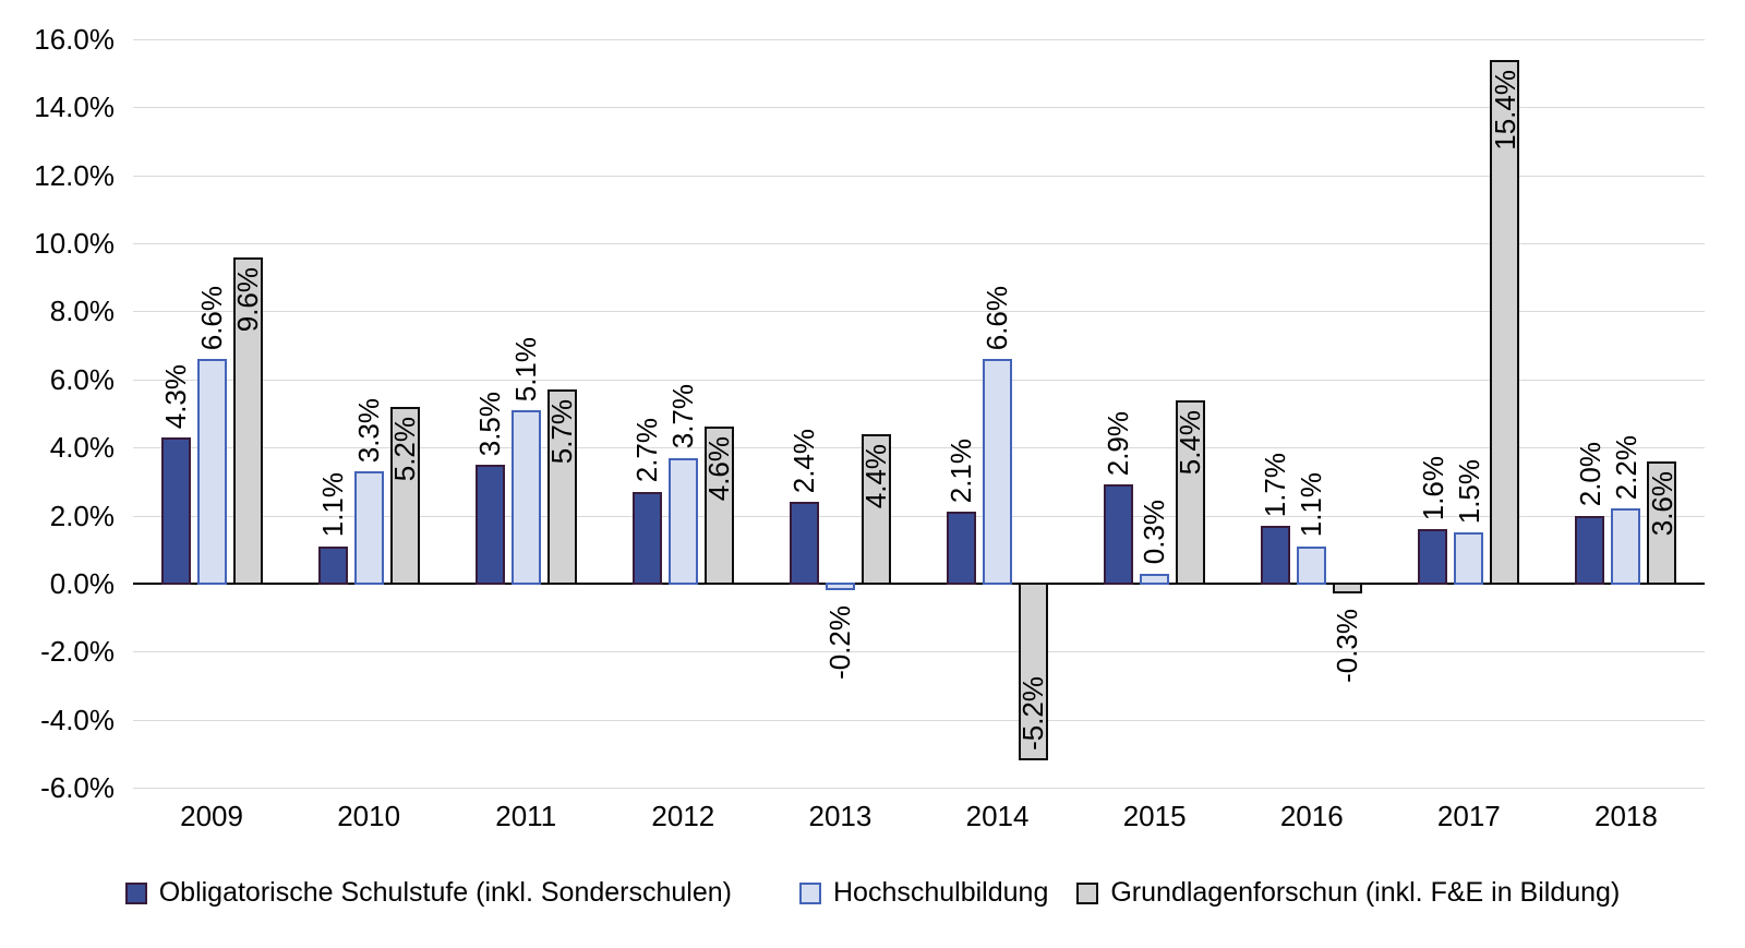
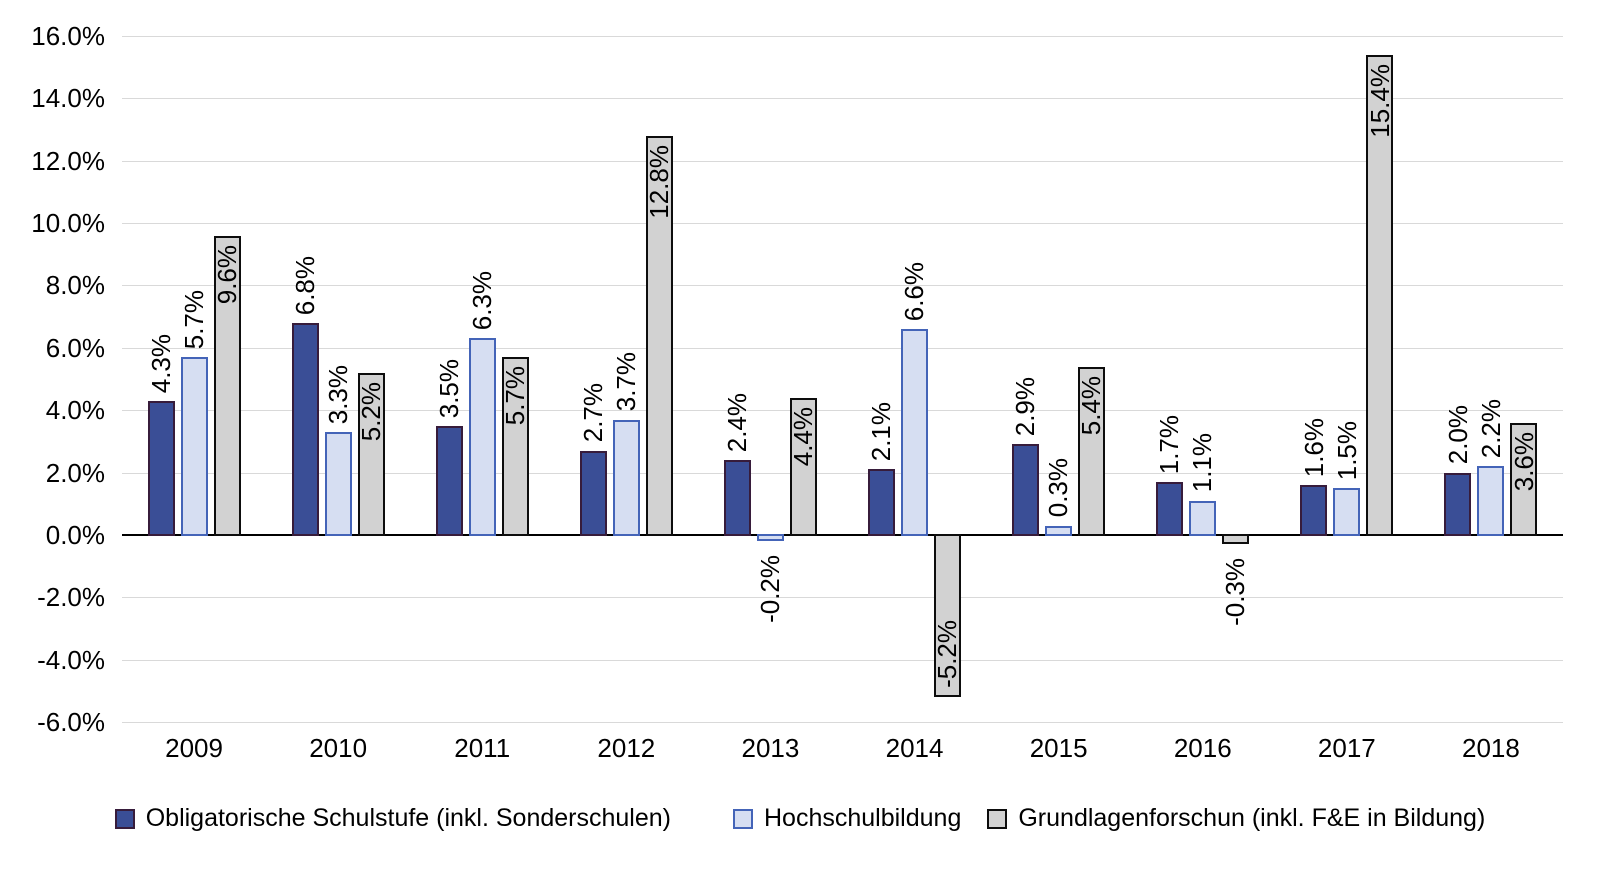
Hochschulbildung/2009: 6.6% -> 5.7%
Obligatorische Schulstufe (inkl. Sonderschulen)/2010: 1.1% -> 6.8%
Hochschulbildung/2011: 5.1% -> 6.3%
Grundlagenforschun (inkl. F&E in Bildung)/2012: 4.6% -> 12.8%
